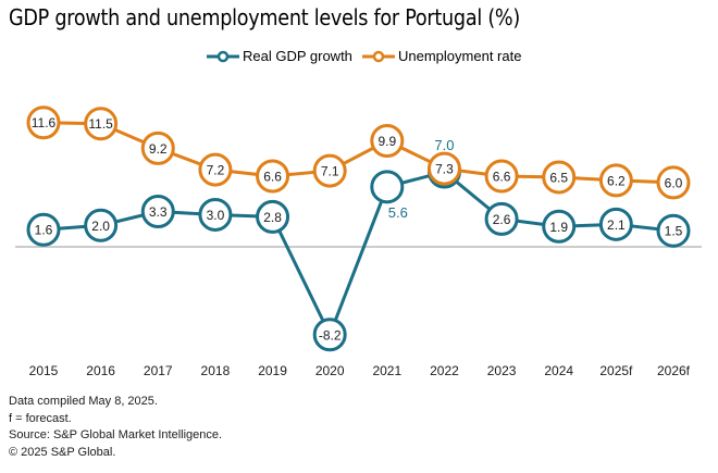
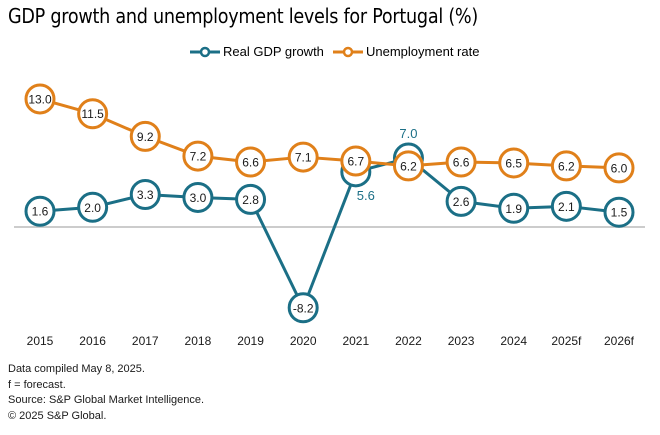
Unemployment rate/2015: 11.6 -> 13.0
Unemployment rate/2021: 9.9 -> 6.7
Unemployment rate/2022: 7.3 -> 6.2
